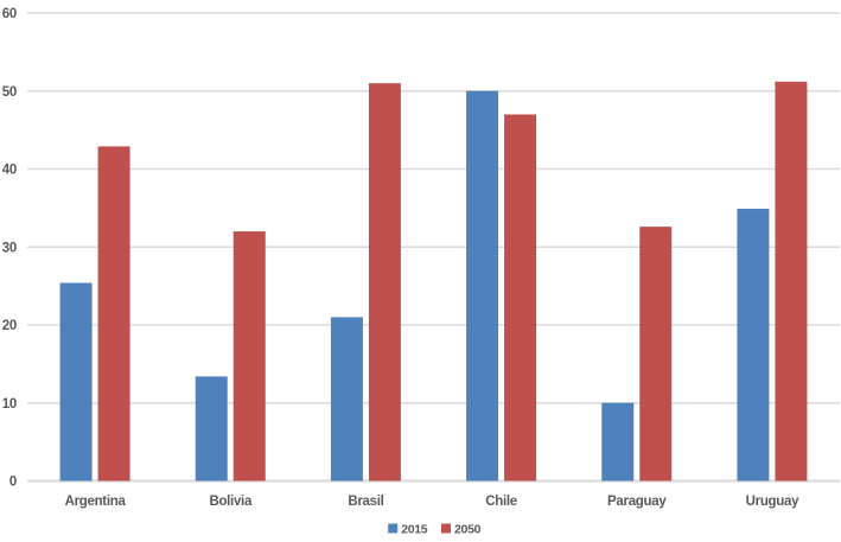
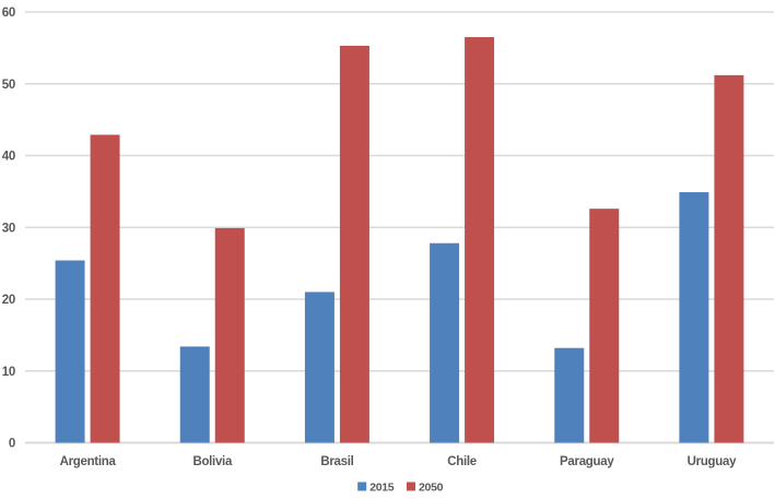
2050/Bolivia: 32 -> 30
2050/Brasil: 51 -> 55
2015/Chile: 50 -> 28
2050/Chile: 47 -> 56
2015/Paraguay: 10 -> 13
